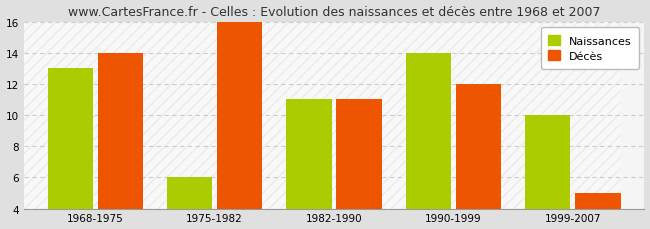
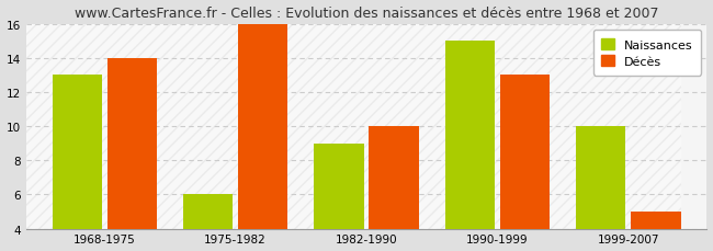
Naissances/1982-1990: 11 -> 9
Décès/1982-1990: 11 -> 10
Naissances/1990-1999: 14 -> 15
Décès/1990-1999: 12 -> 13
